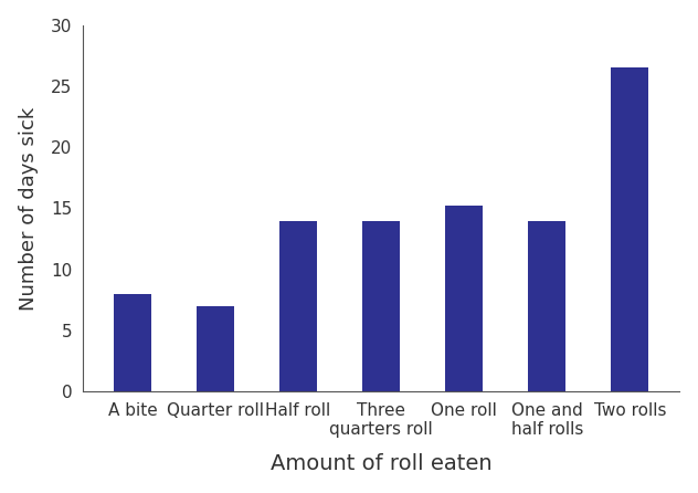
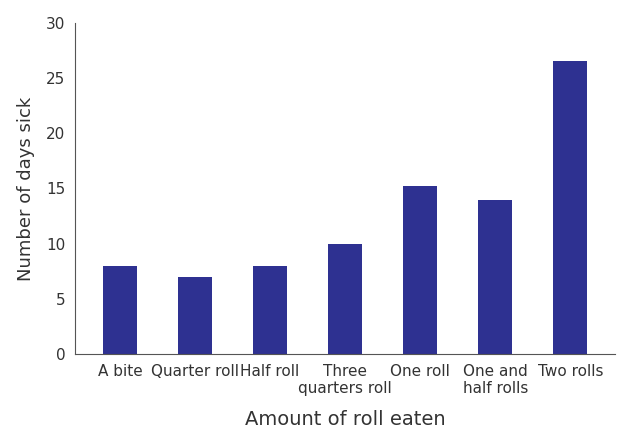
Half roll: 14.0 -> 8.0
Three quarters roll: 14.0 -> 10.0
